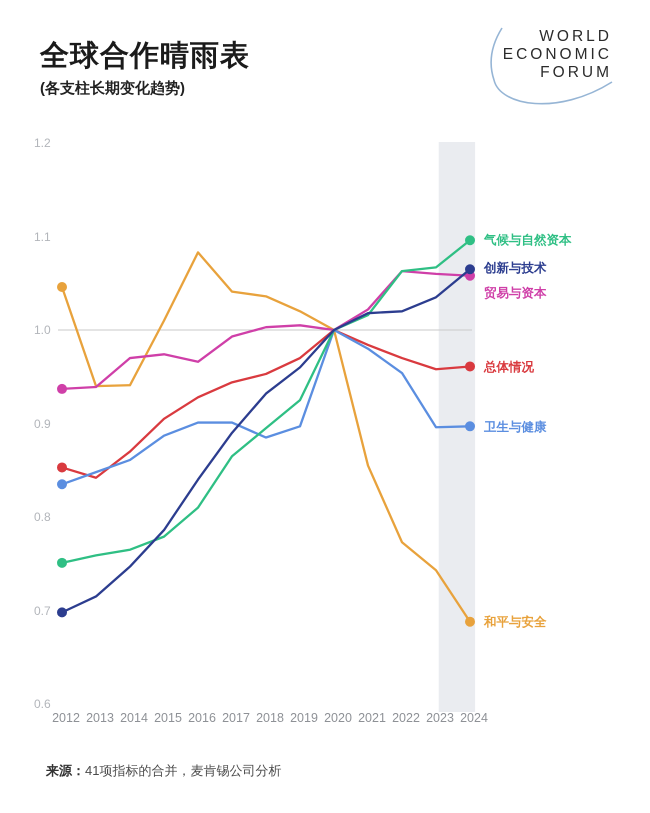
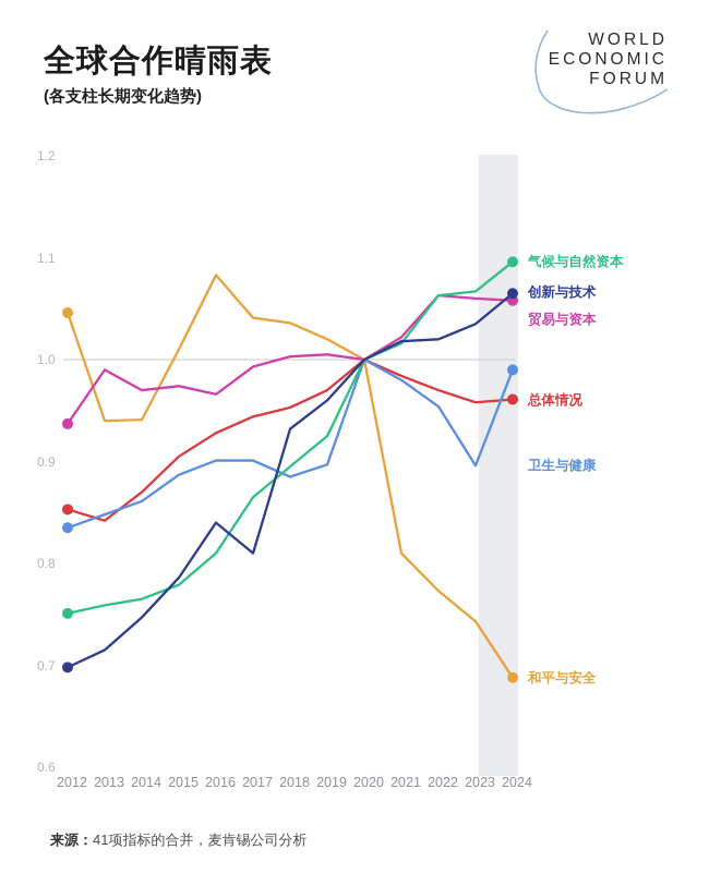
贸易与资本/2013: 0.94 -> 0.99
创新与技术/2017: 0.89 -> 0.81
和平与安全/2021: 0.85 -> 0.81
卫生与健康/2024: 0.90 -> 0.99
